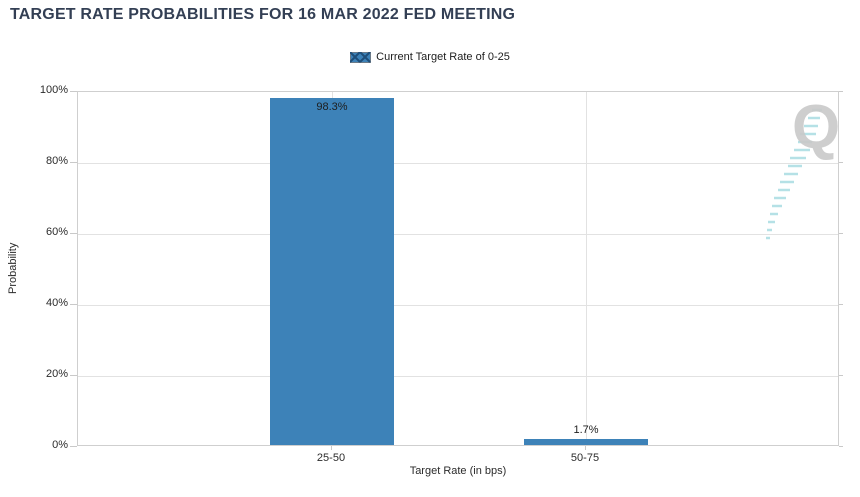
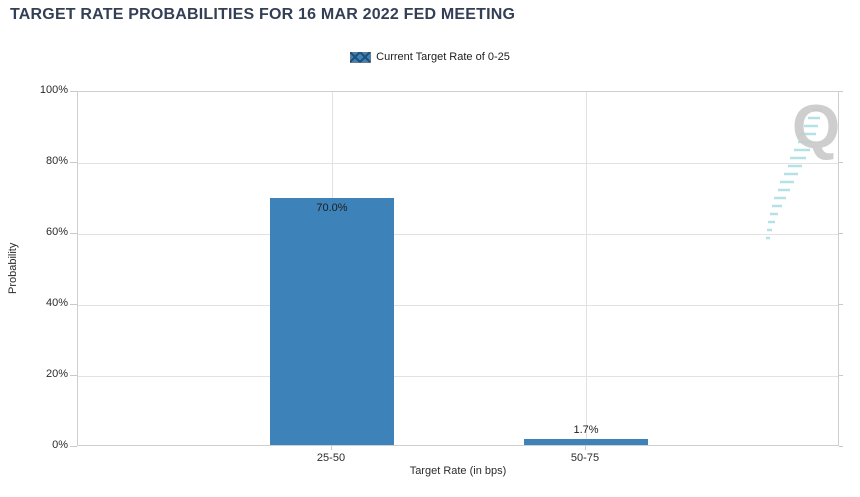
25-50: 98.3% -> 70.0%
